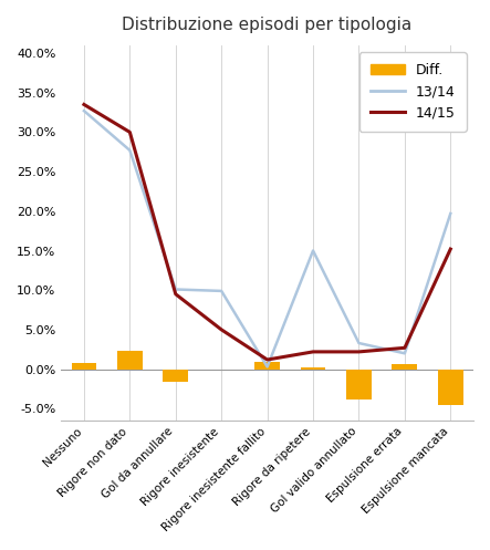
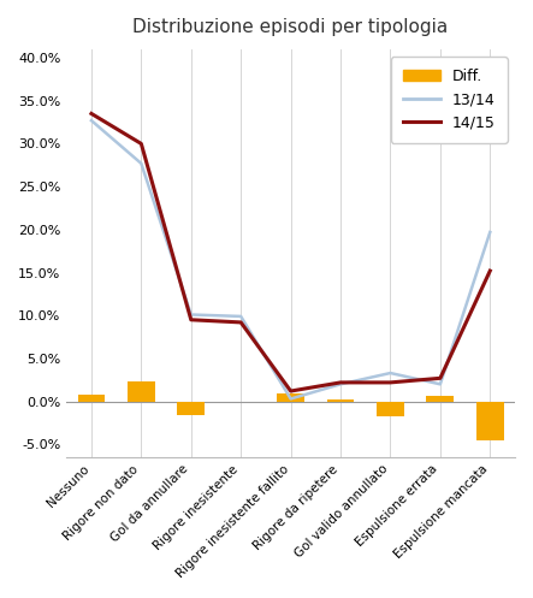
14/15/Rigore inesistente: 5.0% -> 9.2%
13/14/Rigore da ripetere: 15.0% -> 2.0%
Diff./Gol valido annullato: -3.8% -> -1.7%
